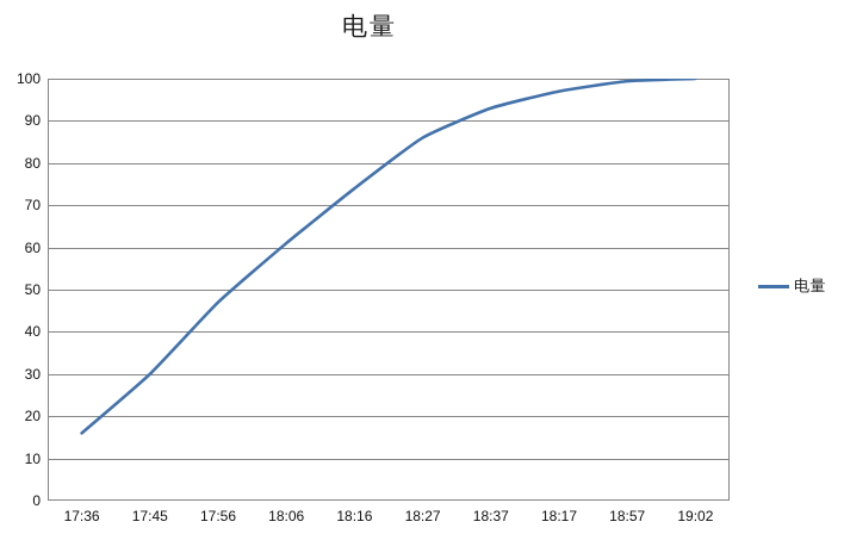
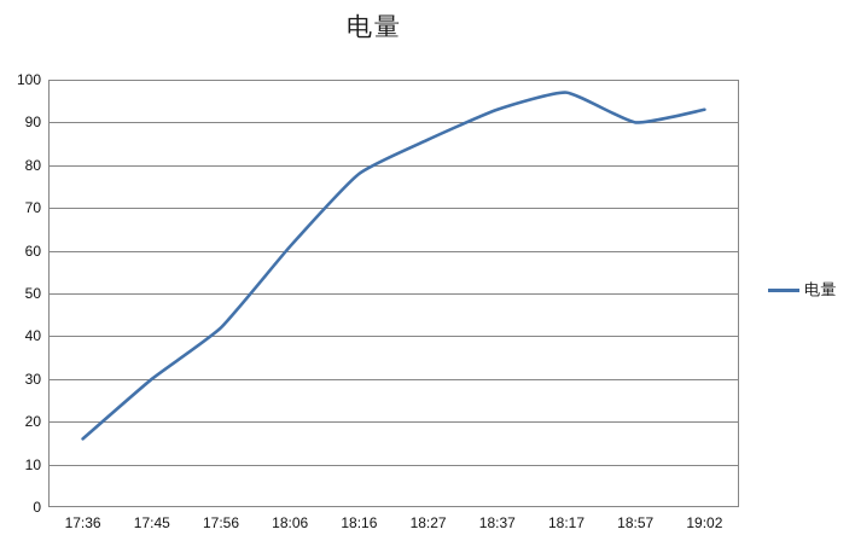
17:56: 47 -> 42
18:16: 74 -> 78
18:57: 99 -> 90
19:02: 100 -> 93
